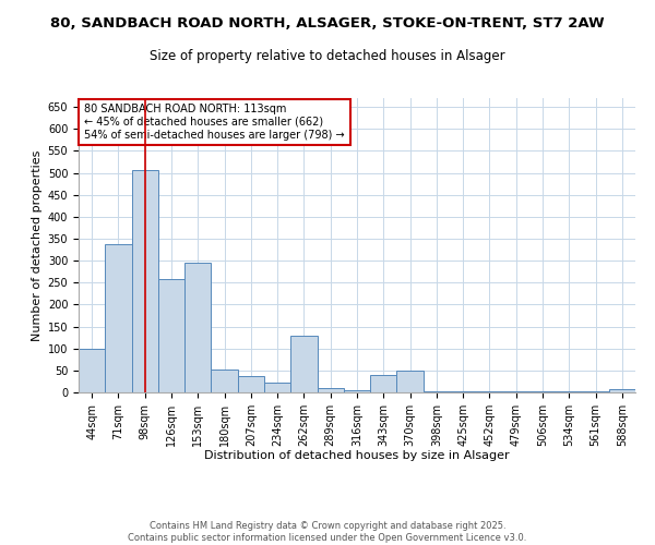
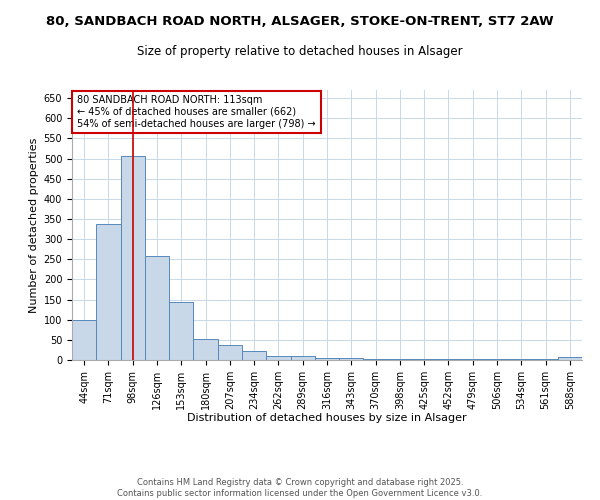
153sqm: 295 -> 143
262sqm: 130 -> 10
343sqm: 40 -> 5
370sqm: 50 -> 3
